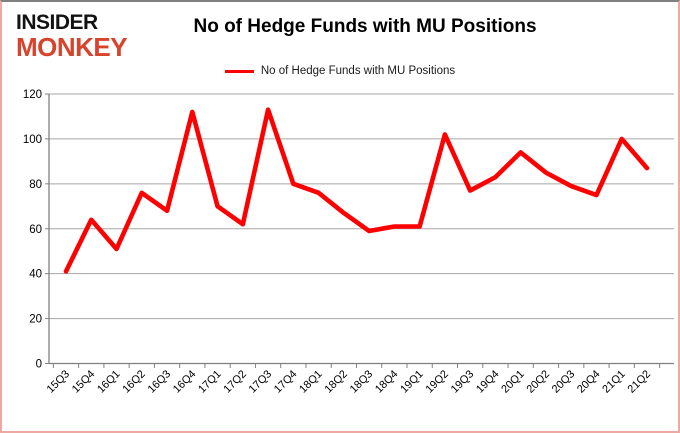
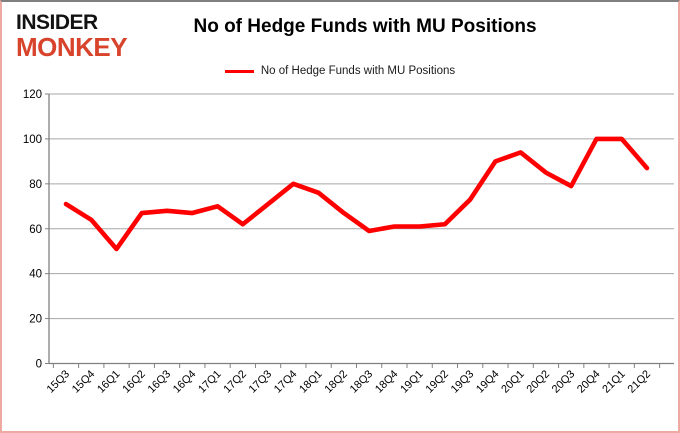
15Q3: 41 -> 71
16Q2: 76 -> 67
16Q4: 112 -> 67
17Q3: 113 -> 71
19Q2: 102 -> 62
19Q3: 77 -> 73
19Q4: 83 -> 90
20Q4: 75 -> 100
